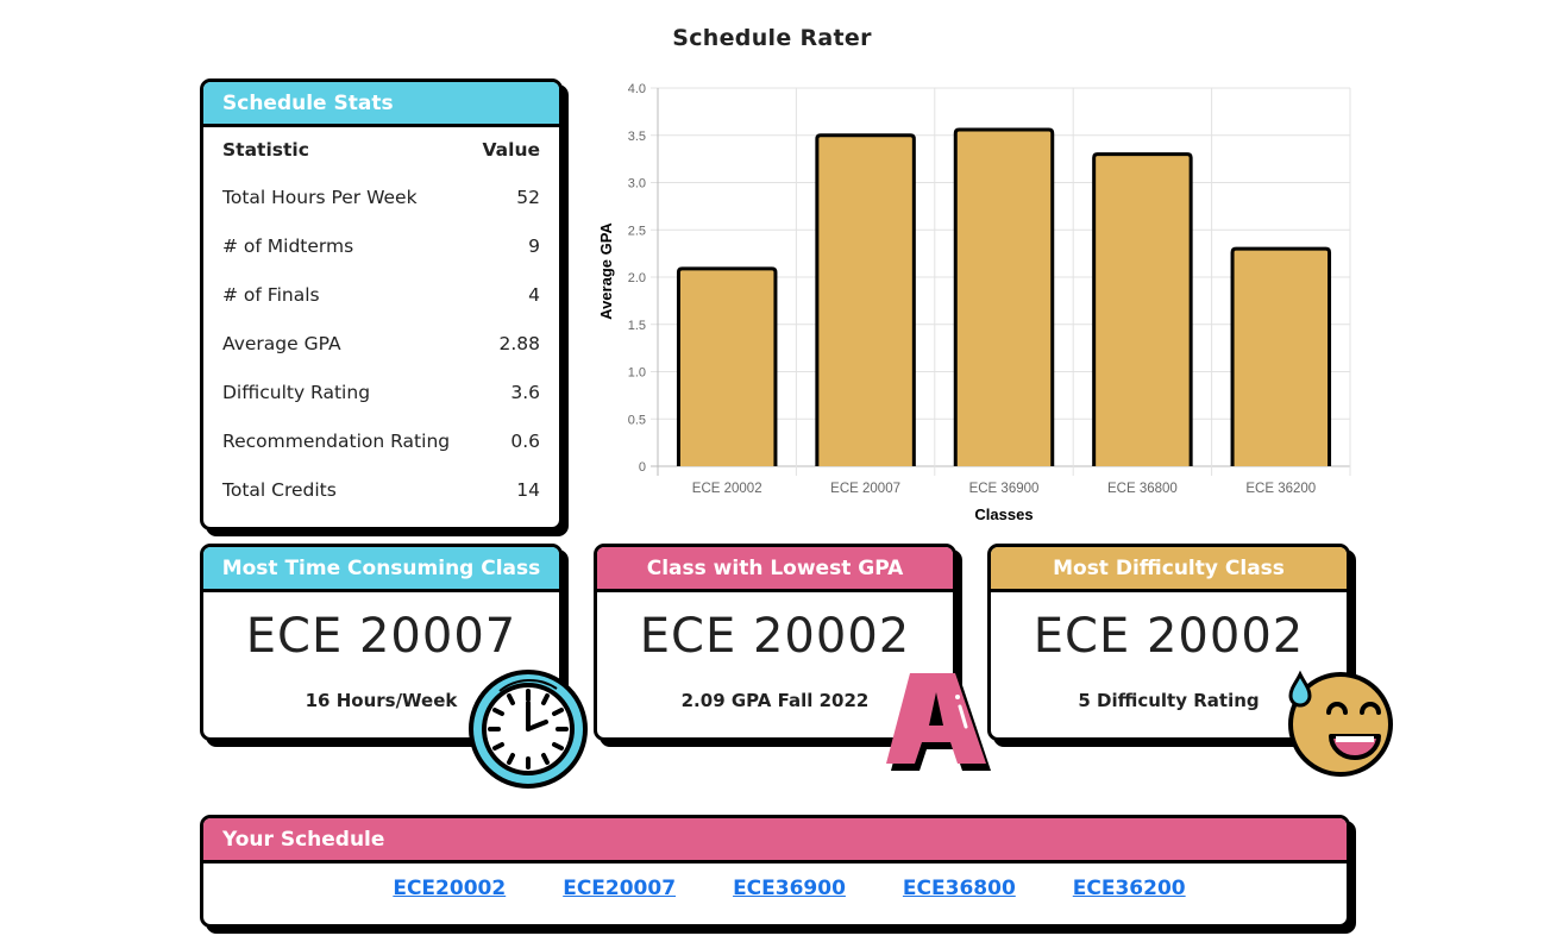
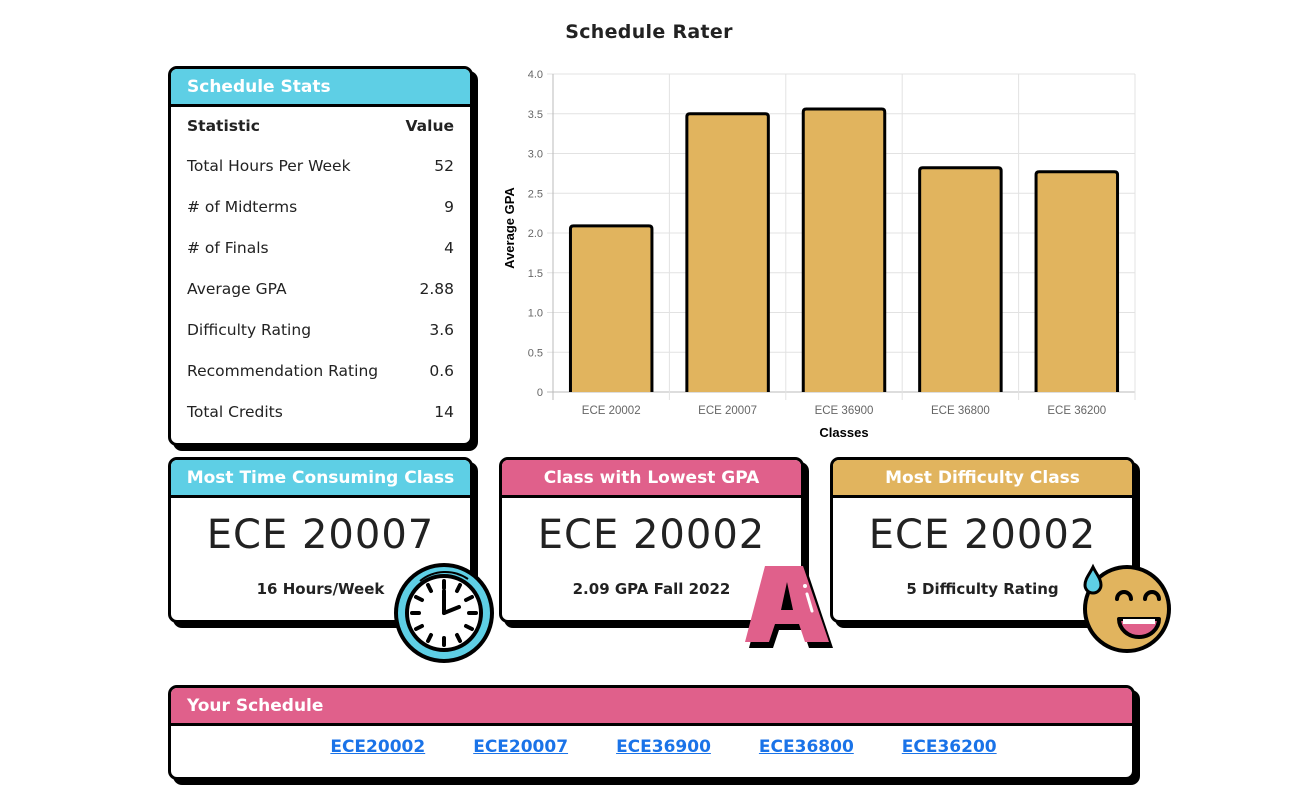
ECE 36800: 3.3 -> 2.8
ECE 36200: 2.3 -> 2.8
